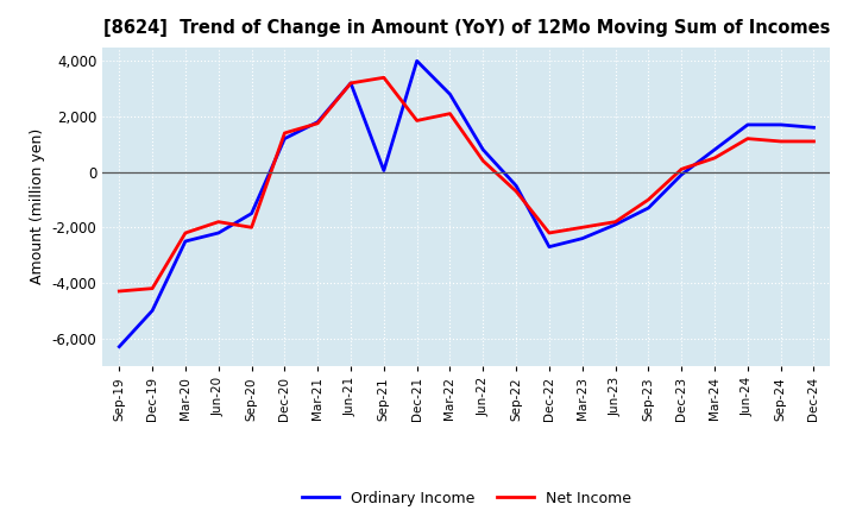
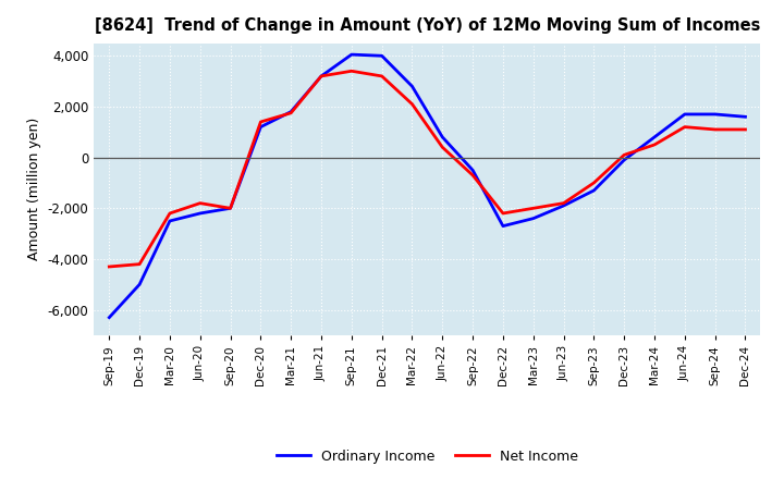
Ordinary Income/Sep-20: -1,500 -> -2,000
Ordinary Income/Sep-21: 50 -> 4,050
Net Income/Dec-21: 1,850 -> 3,200
